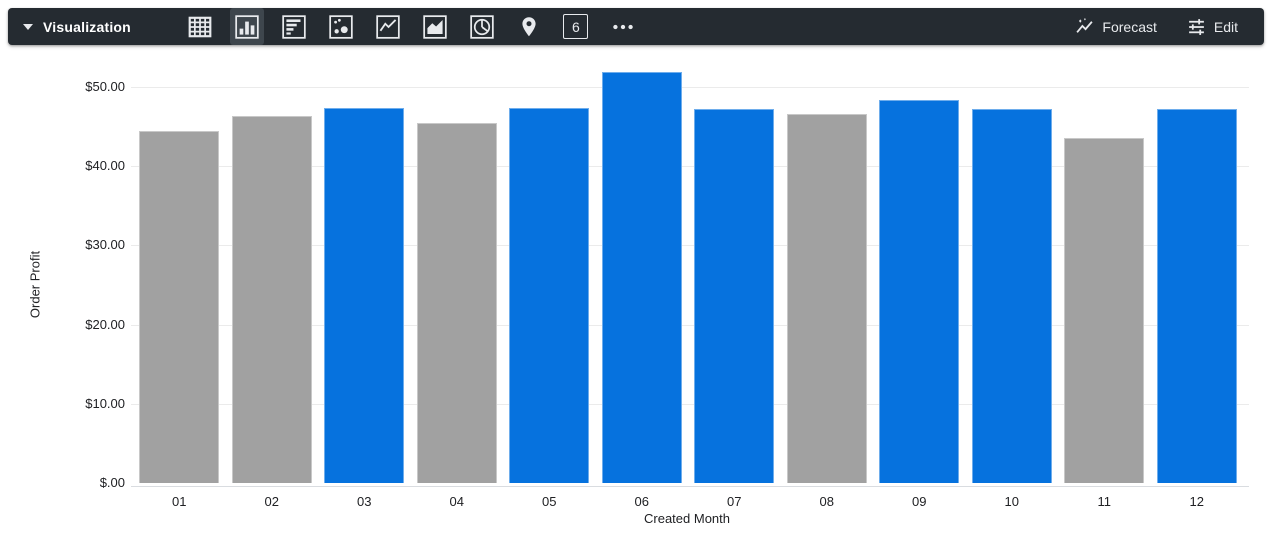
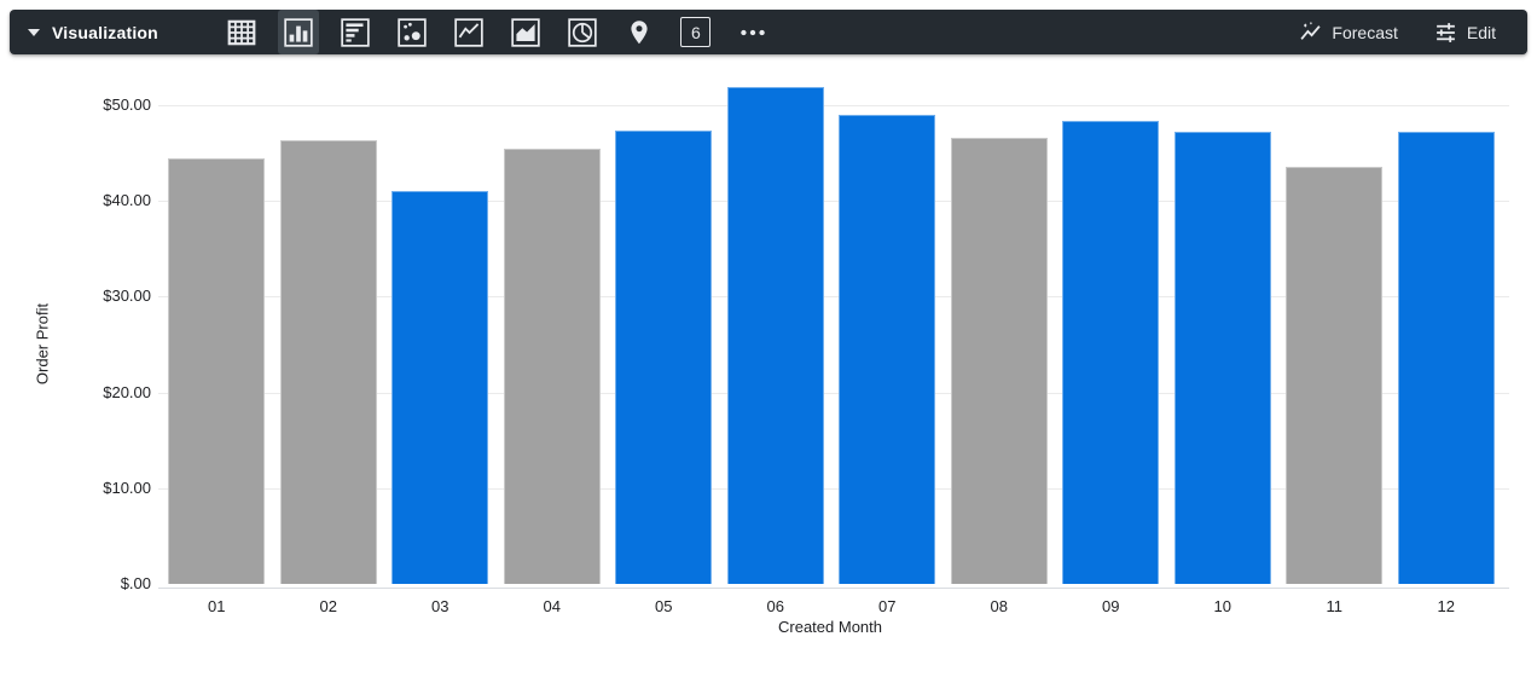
03: $47 -> $41
07: $47 -> $49
